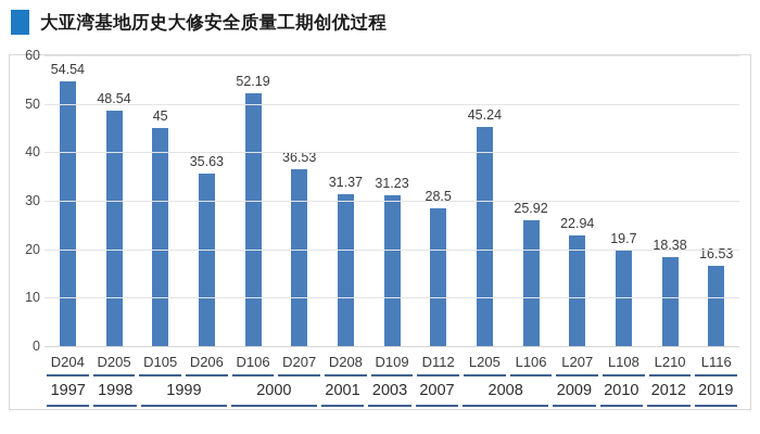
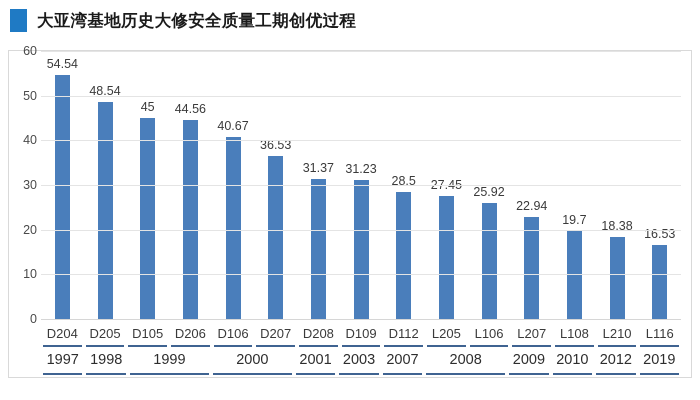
D206: 35.63 -> 44.56
D106: 52.19 -> 40.67
L205: 45.24 -> 27.45
